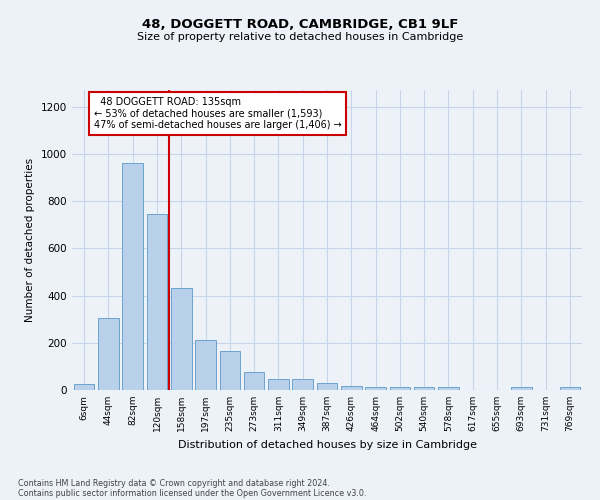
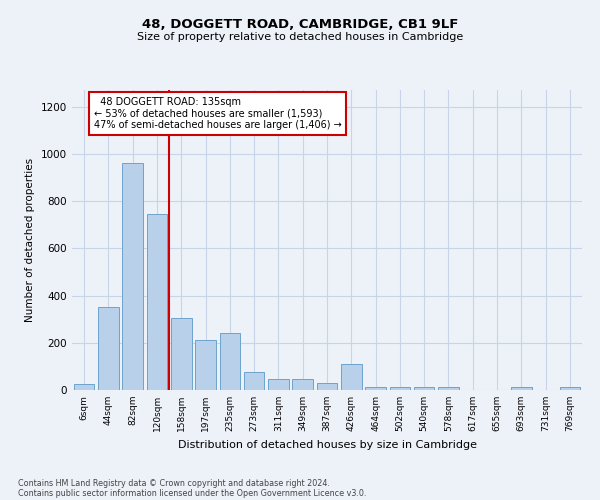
44sqm: 305 -> 350
158sqm: 430 -> 305
235sqm: 165 -> 240
426sqm: 18 -> 110
